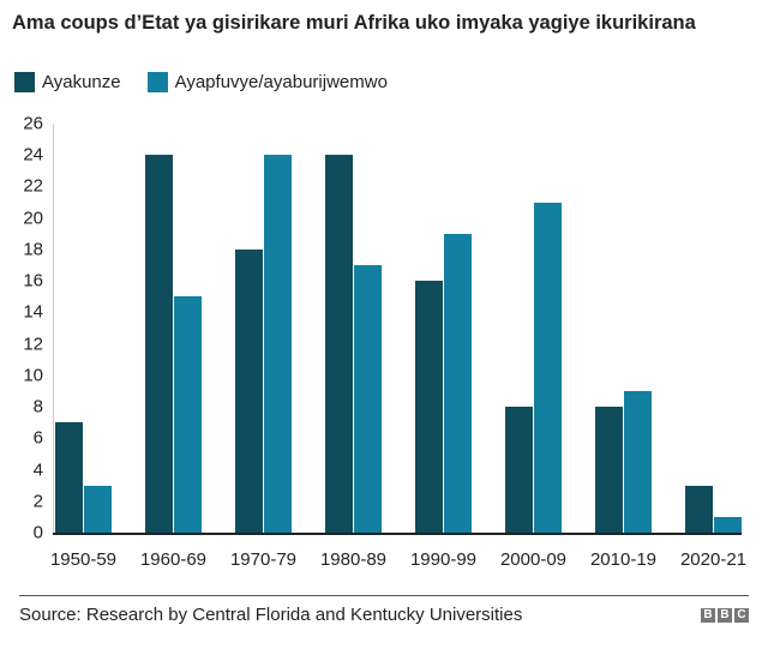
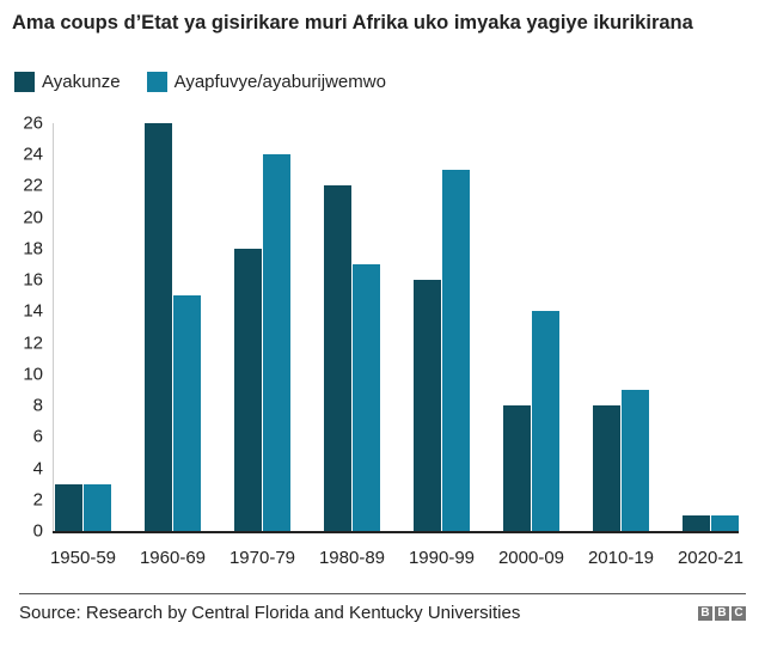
Ayakunze/1950-59: 7 -> 3
Ayakunze/1960-69: 24 -> 26
Ayakunze/1980-89: 24 -> 22
Ayapfuvye/ayaburijwemwo/1990-99: 19 -> 23
Ayapfuvye/ayaburijwemwo/2000-09: 21 -> 14
Ayakunze/2020-21: 3 -> 1
